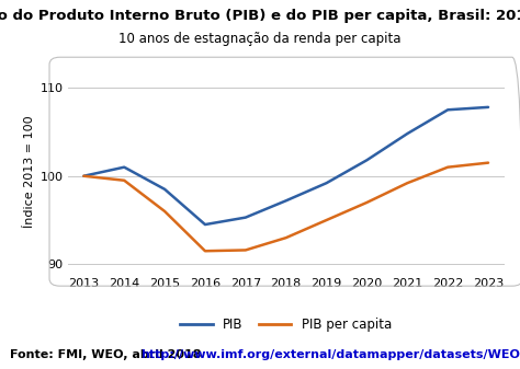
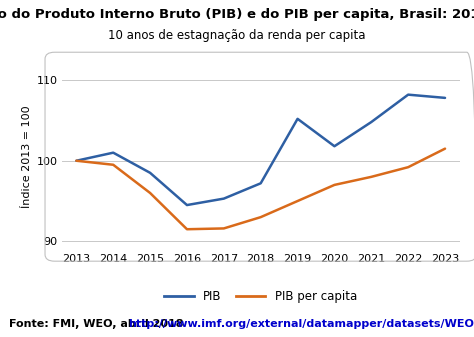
PIB/2019: 99.2 -> 105.2
PIB per capita/2021: 99.2 -> 98.0
PIB/2022: 107.5 -> 108.2
PIB per capita/2022: 101.0 -> 99.2
